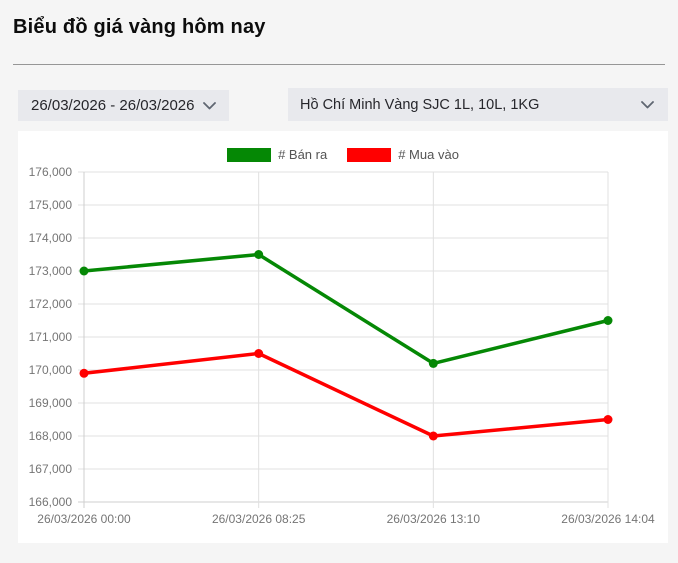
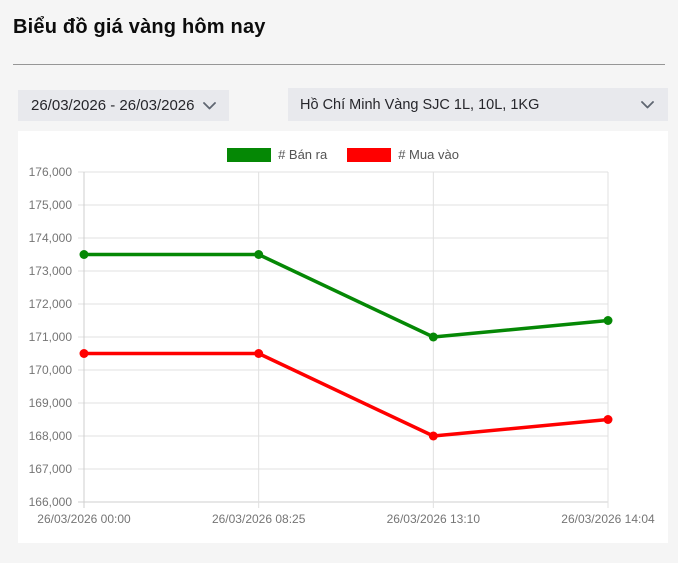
# Bán ra/26/03/2026 00:00: 173000 -> 173500
# Mua vào/26/03/2026 00:00: 169900 -> 170500
# Bán ra/26/03/2026 13:10: 170200 -> 171000
